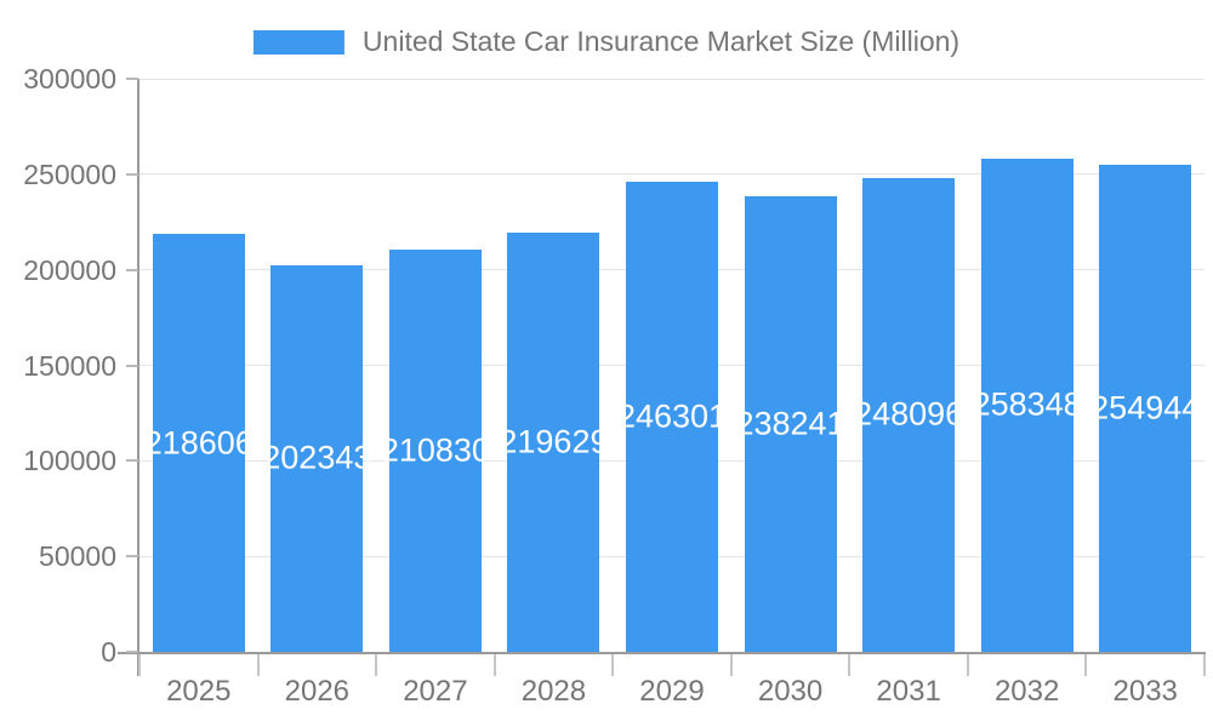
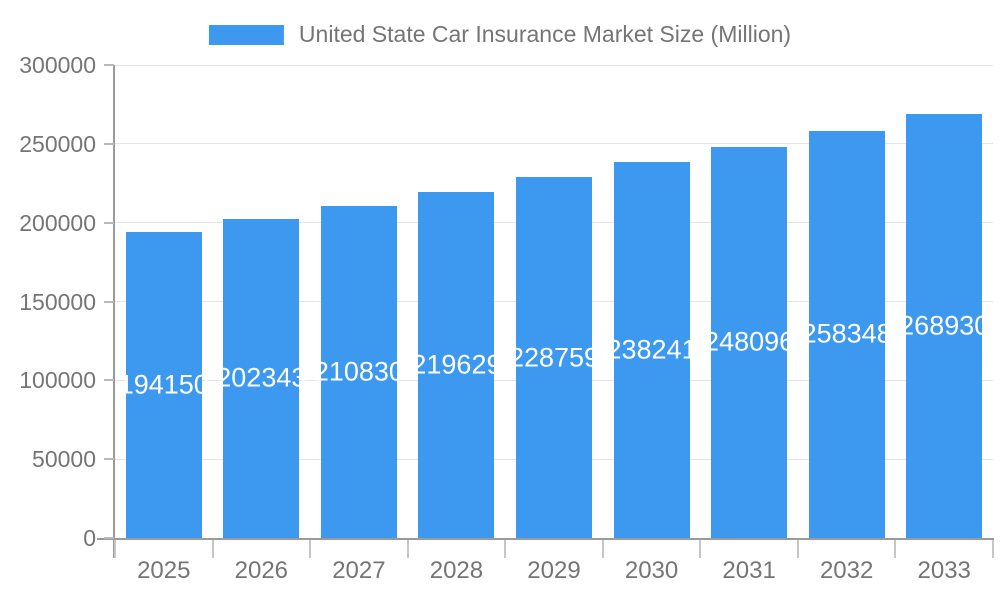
2025: 218606 -> 194150
2029: 246301 -> 228759
2033: 254944 -> 268930
